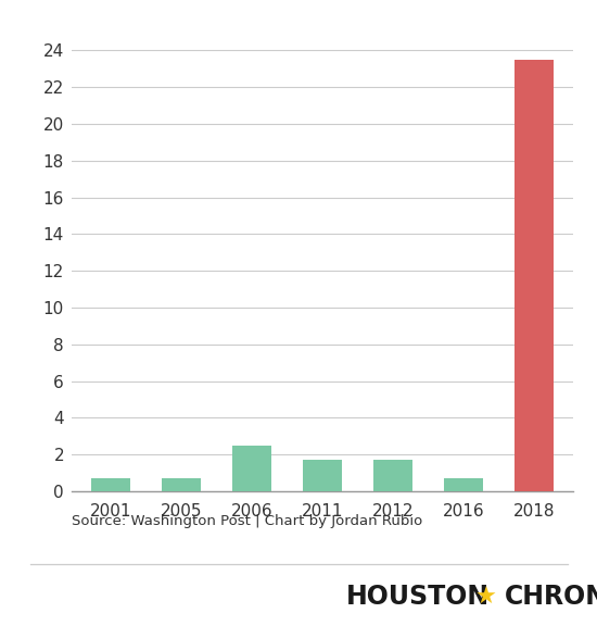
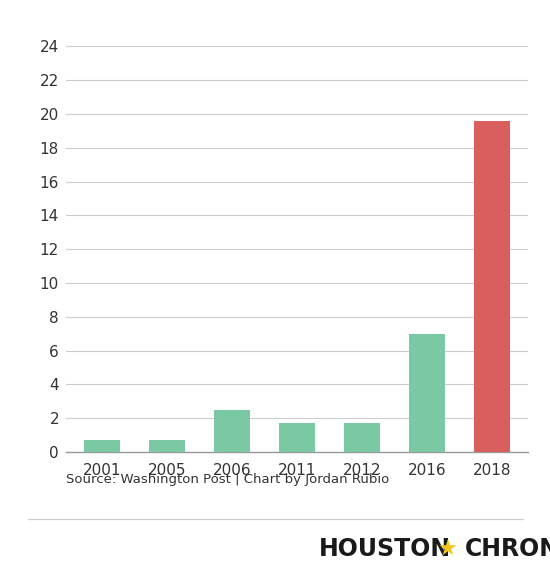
2016: 0.7 -> 7.0
2018: 23.5 -> 19.6
